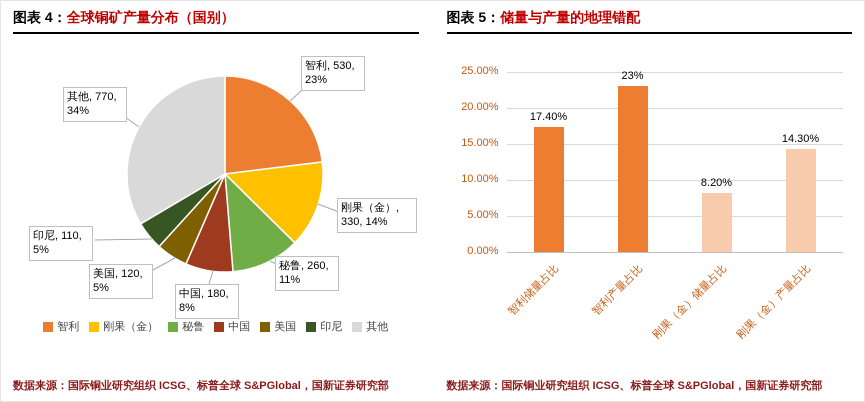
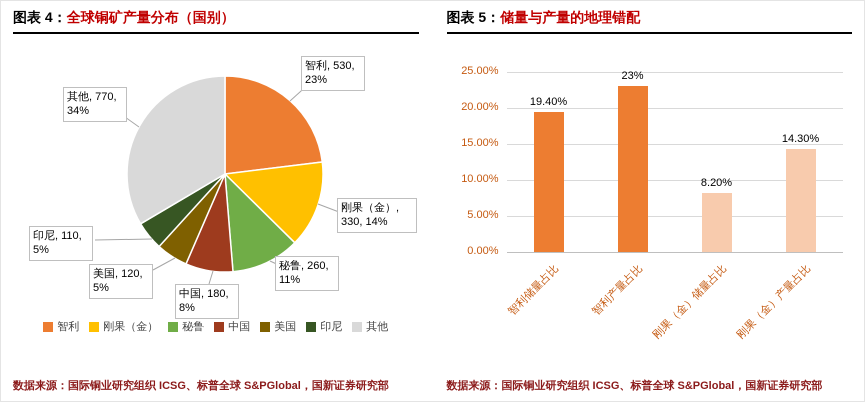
储量与产量的地理错配/智利储量占比: 17.40% -> 19.40%
